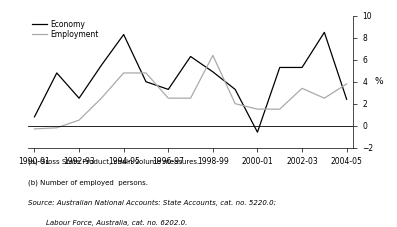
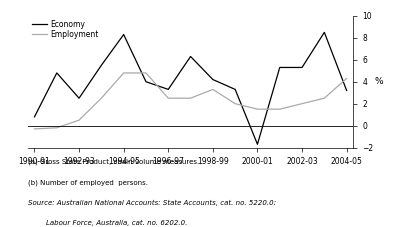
Economy/1998-99: 4.9 -> 4.2
Employment/1998-99: 6.4 -> 3.3
Economy/2000-01: -0.6 -> -1.7
Employment/2002-03: 3.4 -> 2.0
Economy/2004-05: 2.4 -> 3.2
Employment/2004-05: 3.8 -> 4.3
